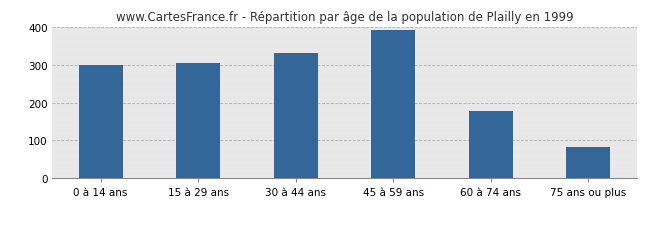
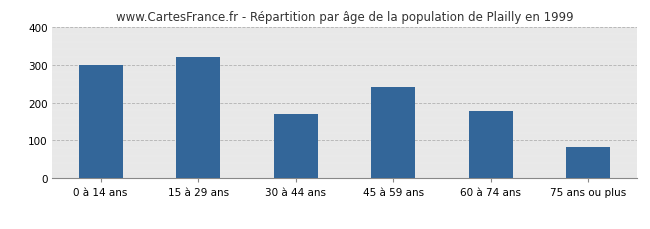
15 à 29 ans: 305 -> 320
30 à 44 ans: 330 -> 170
45 à 59 ans: 390 -> 240
